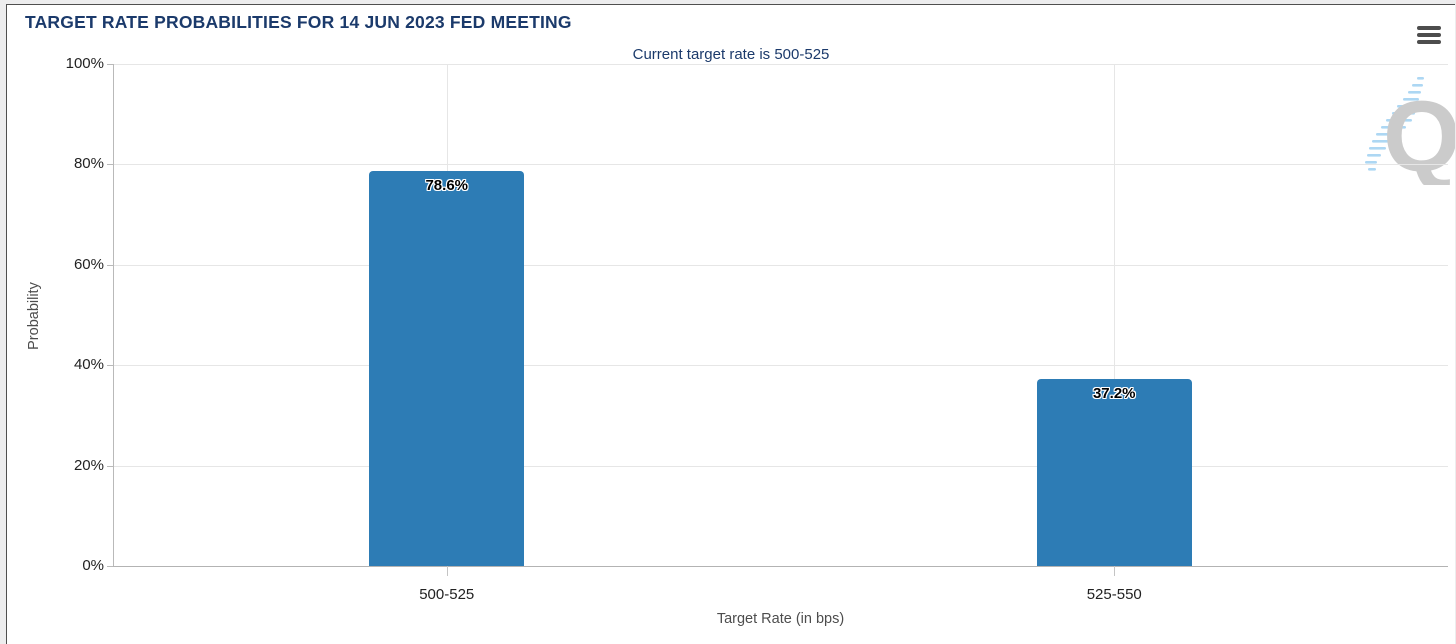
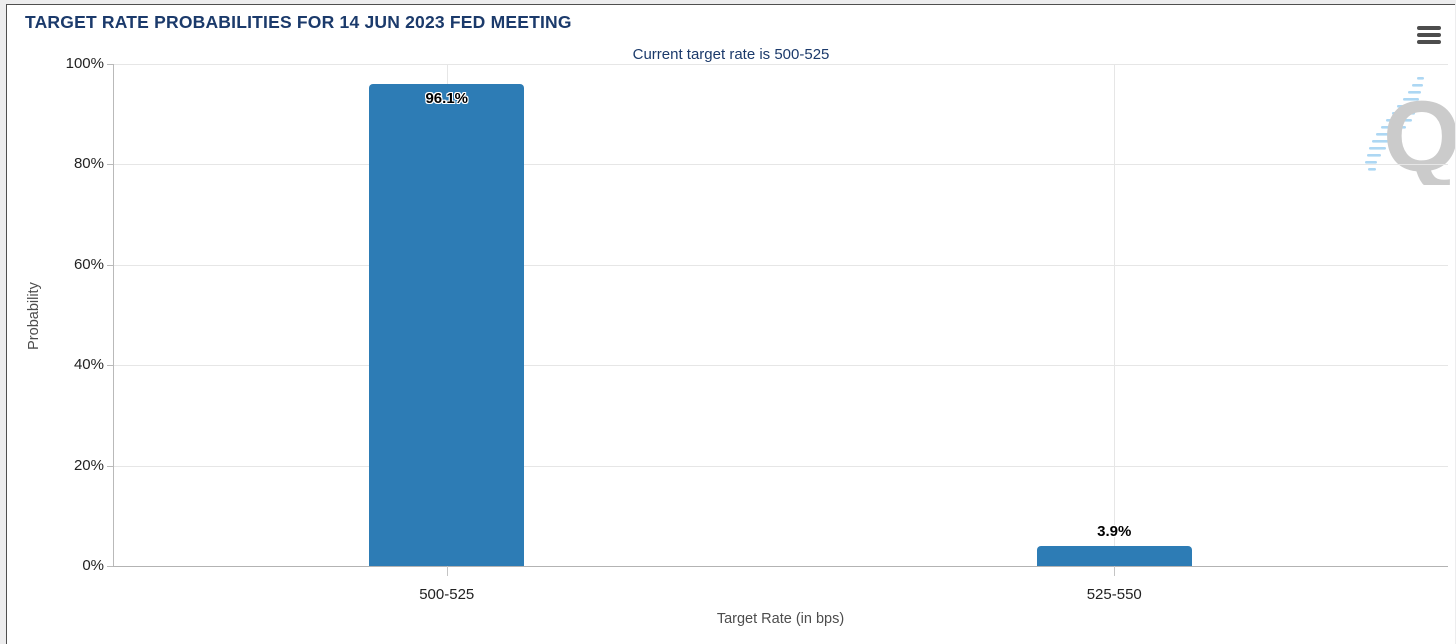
500-525: 78.6% -> 96.1%
525-550: 37.2% -> 3.9%
